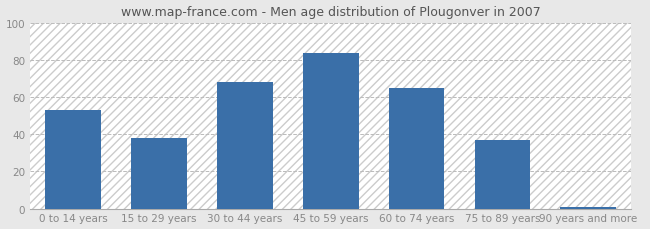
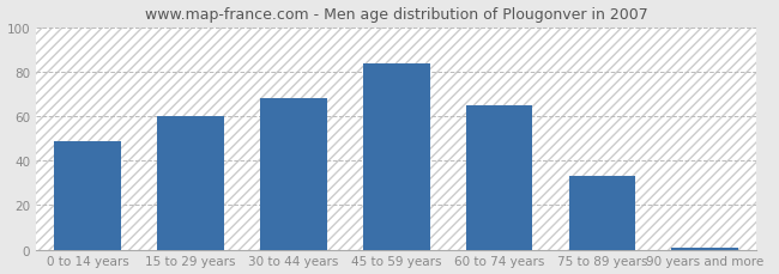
0 to 14 years: 53 -> 49
15 to 29 years: 38 -> 60
75 to 89 years: 37 -> 33
